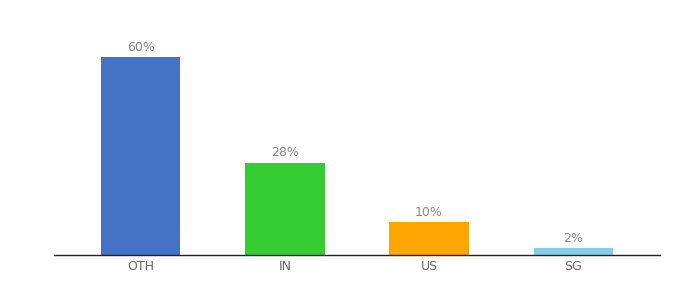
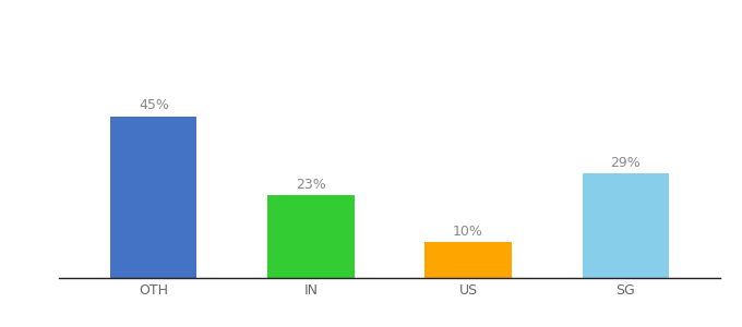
OTH: 60% -> 45%
IN: 28% -> 23%
SG: 2% -> 29%
